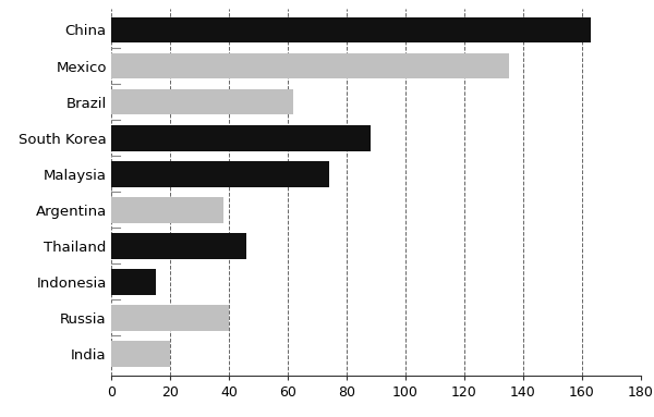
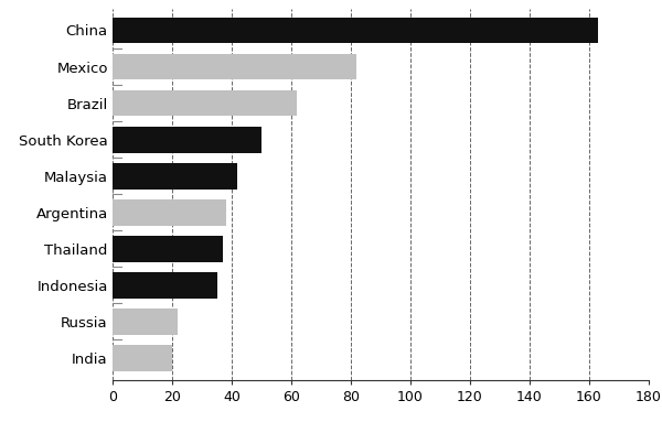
Mexico: 135 -> 82
South Korea: 88 -> 50
Malaysia: 74 -> 42
Thailand: 46 -> 37
Indonesia: 15 -> 35
Russia: 40 -> 22
